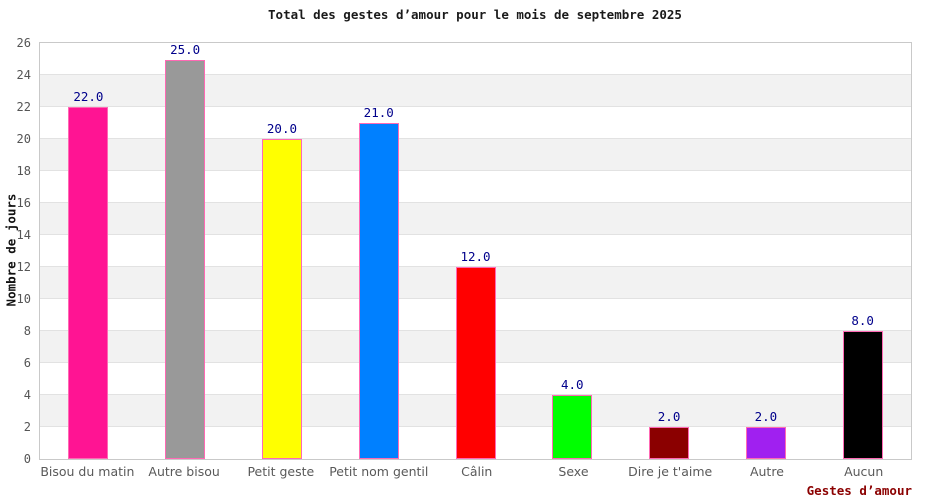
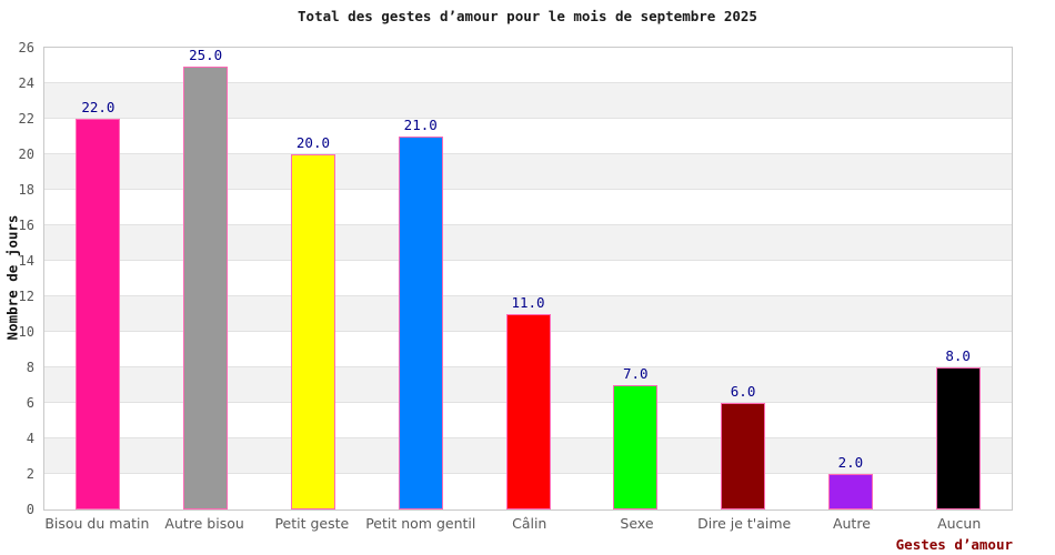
Câlin: 12.0 -> 11.0
Sexe: 4.0 -> 7.0
Dire je t'aime: 2.0 -> 6.0
